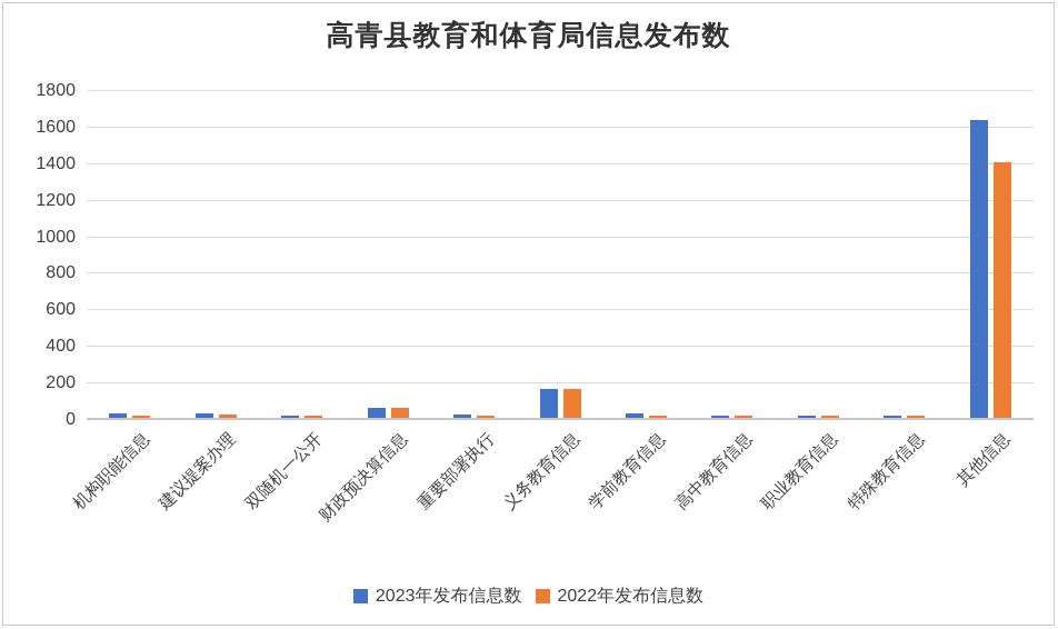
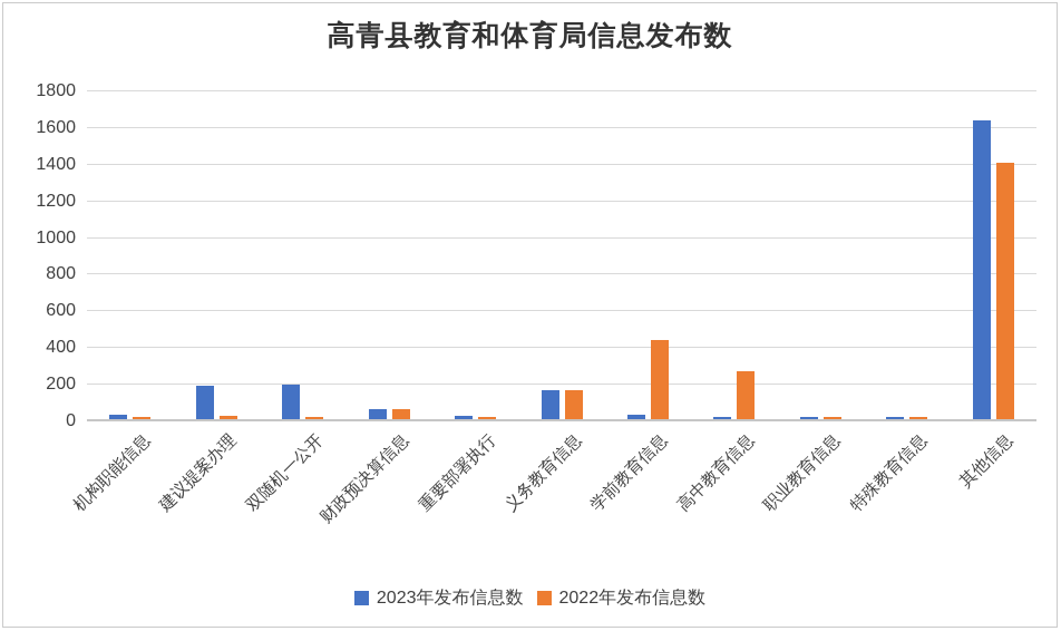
2023年发布信息数/建议提案办理: 20 -> 180
2023年发布信息数/双随机一公开: 10 -> 190
2022年发布信息数/学前教育信息: 10 -> 430
2022年发布信息数/高中教育信息: 10 -> 260
